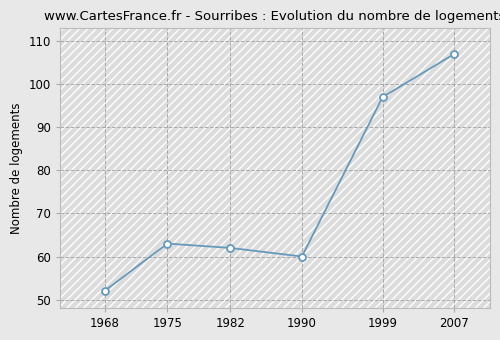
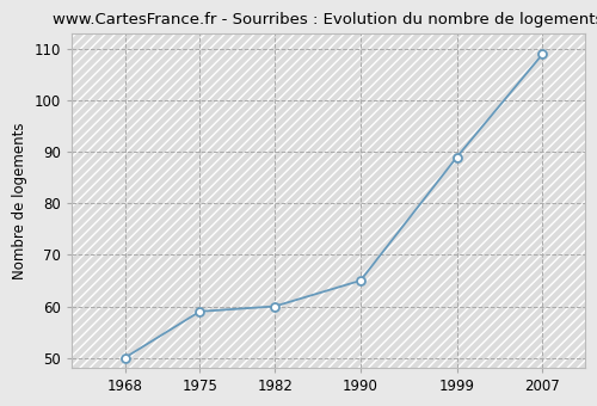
1968: 52 -> 50
1975: 63 -> 59
1982: 62 -> 60
1990: 60 -> 65
1999: 97 -> 89
2007: 107 -> 109
